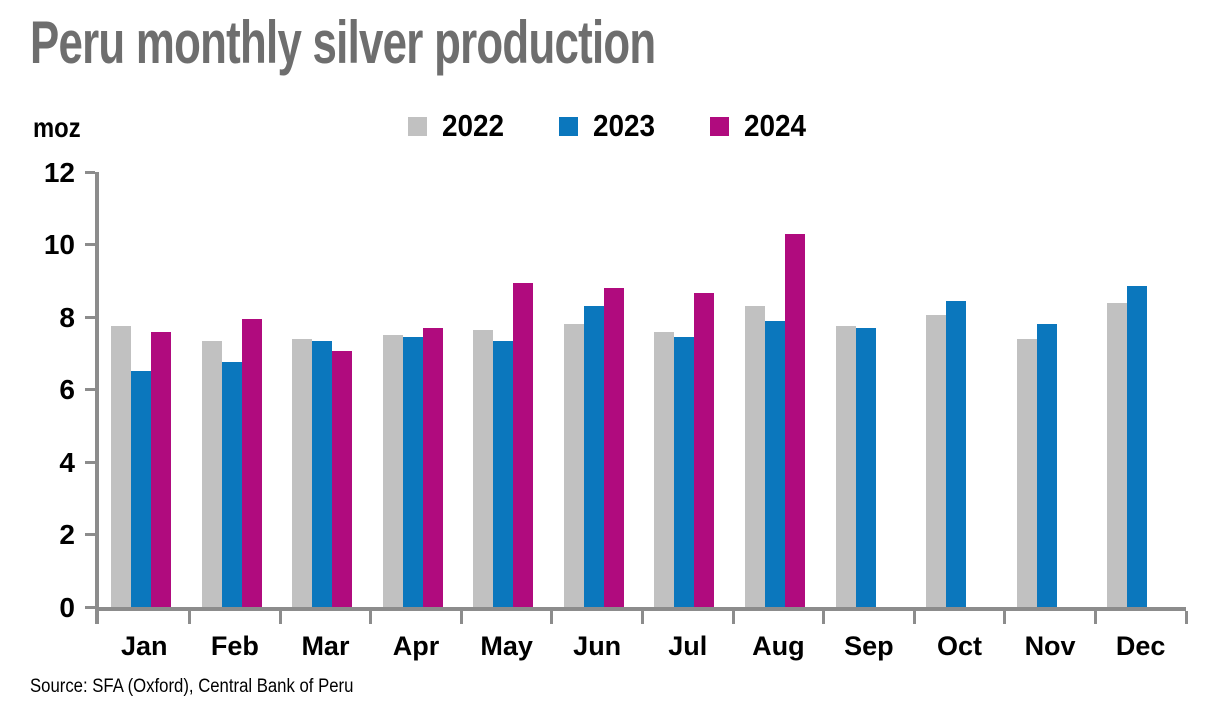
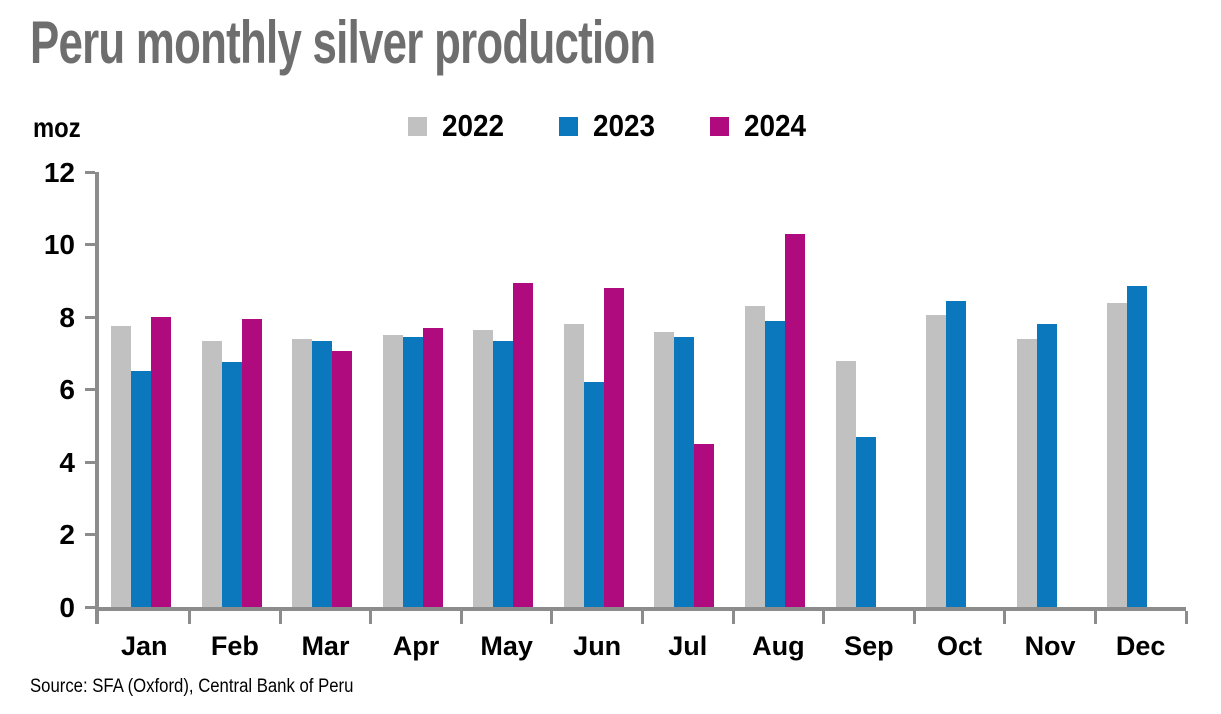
2024/Jan: 7.6 -> 8.0
2023/Jun: 8.3 -> 6.2
2024/Jul: 8.7 -> 4.5
2022/Sep: 7.8 -> 6.8
2023/Sep: 7.7 -> 4.7
